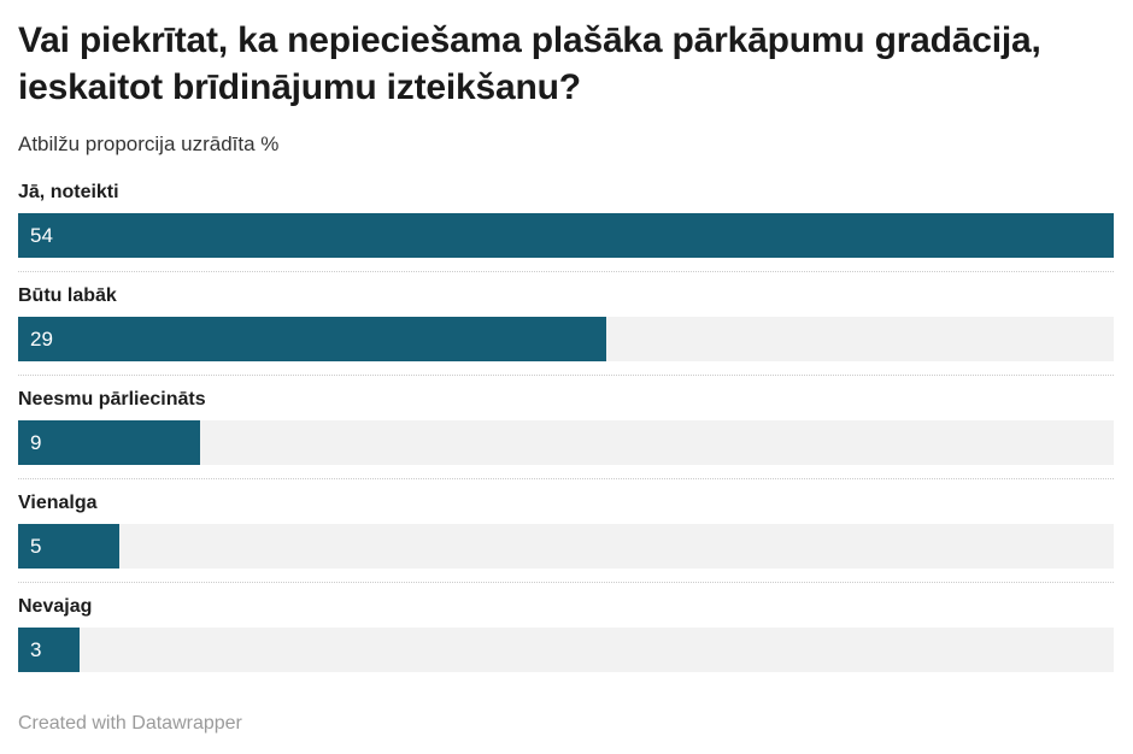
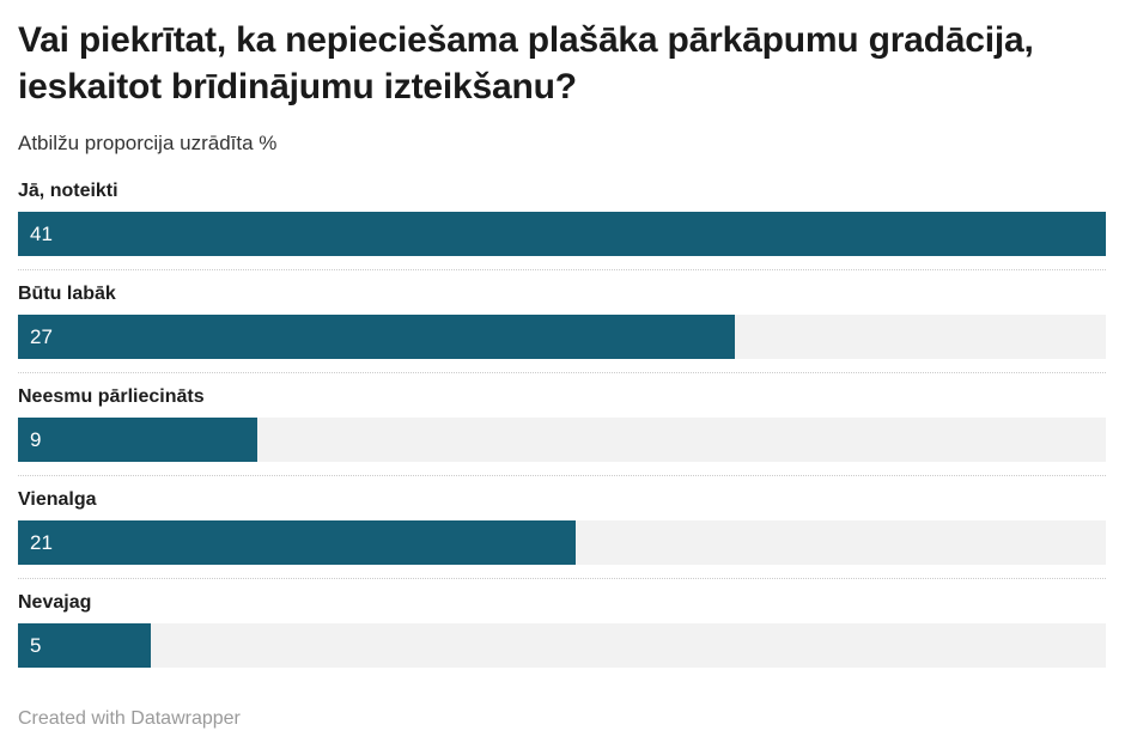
Jā, noteikti: 54 -> 41
Būtu labāk: 29 -> 27
Vienalga: 5 -> 21
Nevajag: 3 -> 5
